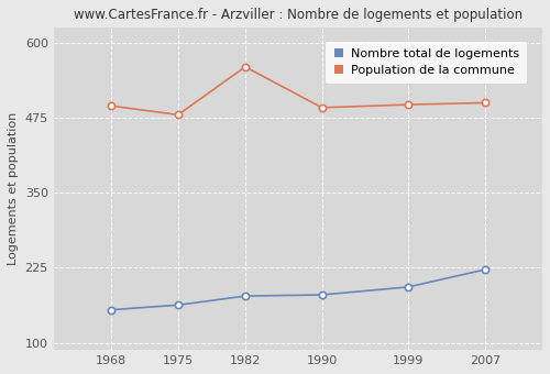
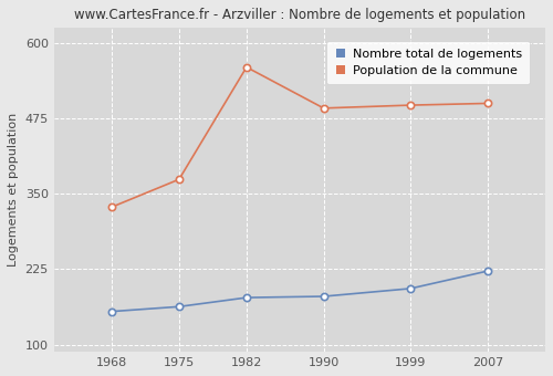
Population de la commune/1968: 495 -> 328
Population de la commune/1975: 480 -> 374
